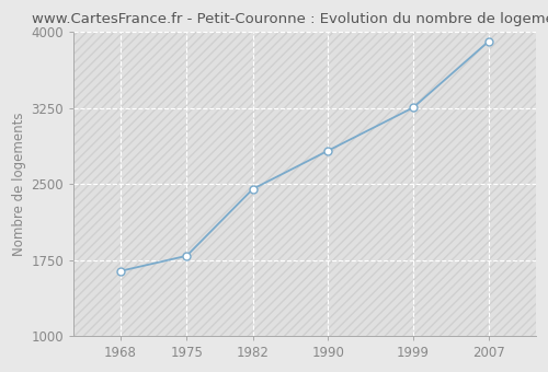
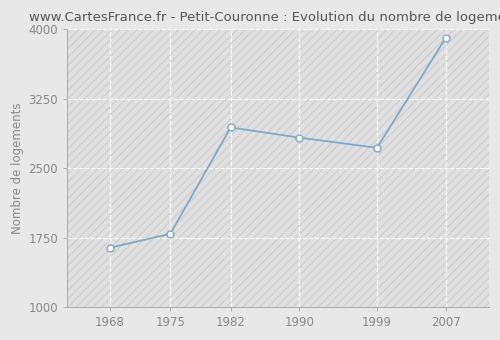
1982: 2450 -> 2940
1999: 3260 -> 2720
